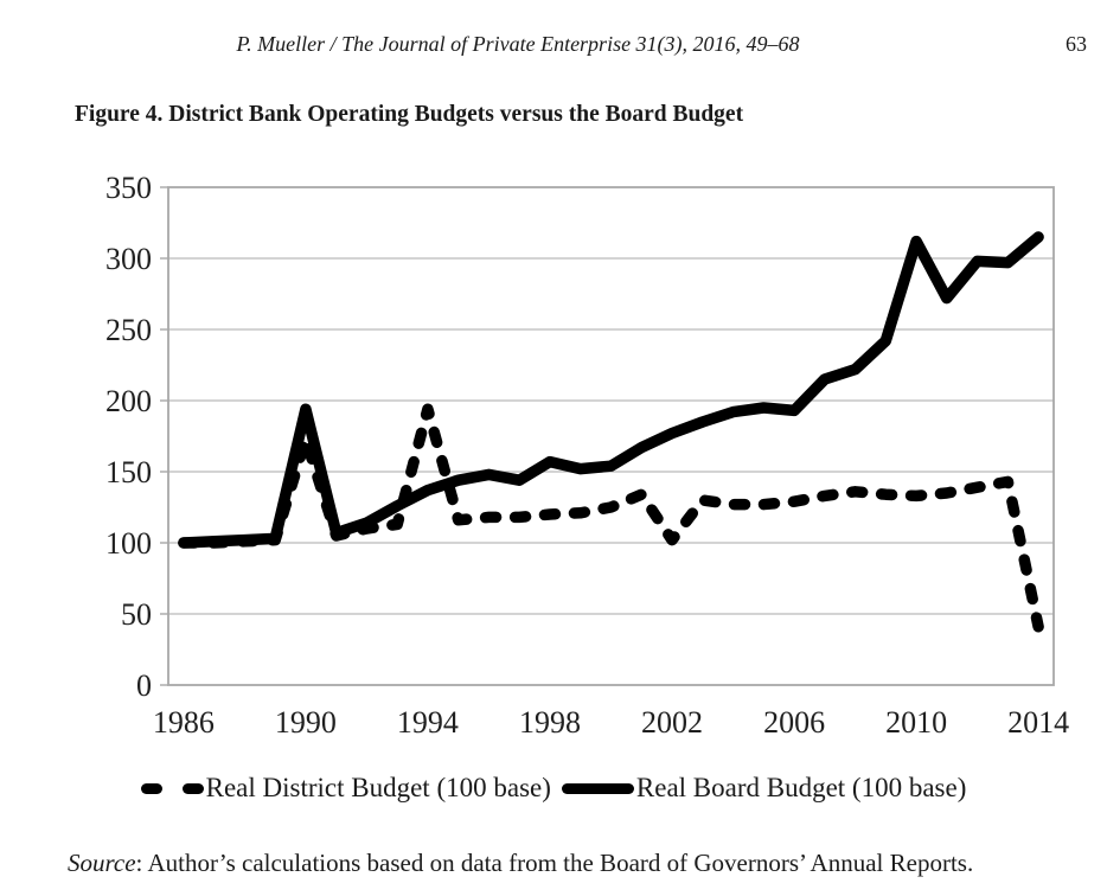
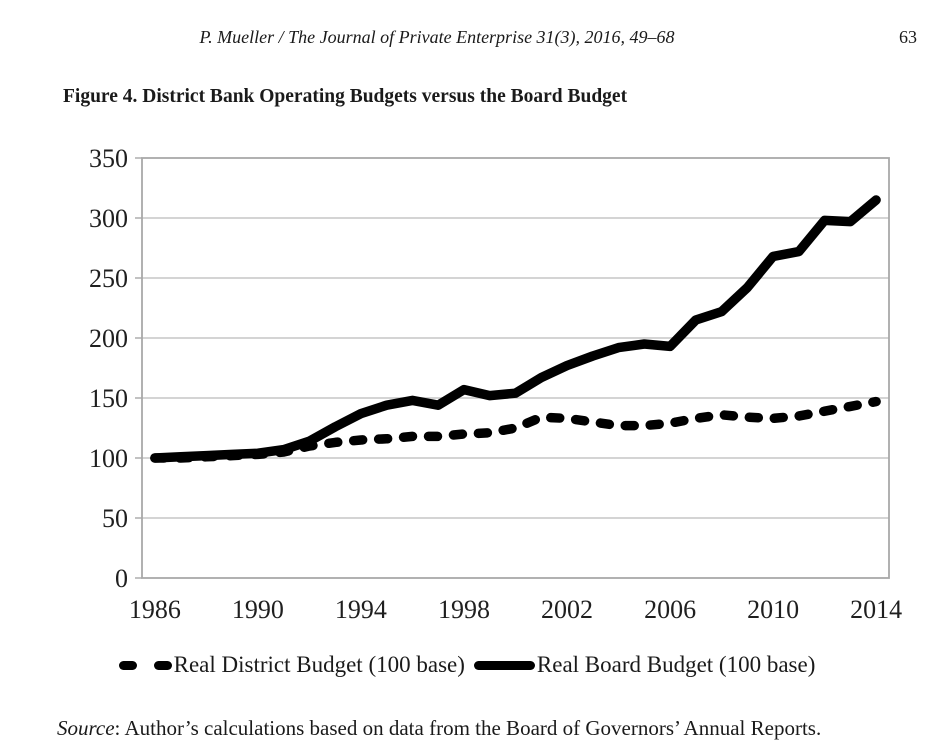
Real District Budget (100 base)/1990: 173 -> 103
Real Board Budget (100 base)/1990: 194 -> 104
Real District Budget (100 base)/1994: 194 -> 115
Real District Budget (100 base)/2002: 102 -> 133
Real Board Budget (100 base)/2010: 312 -> 268
Real District Budget (100 base)/2014: 41 -> 147
